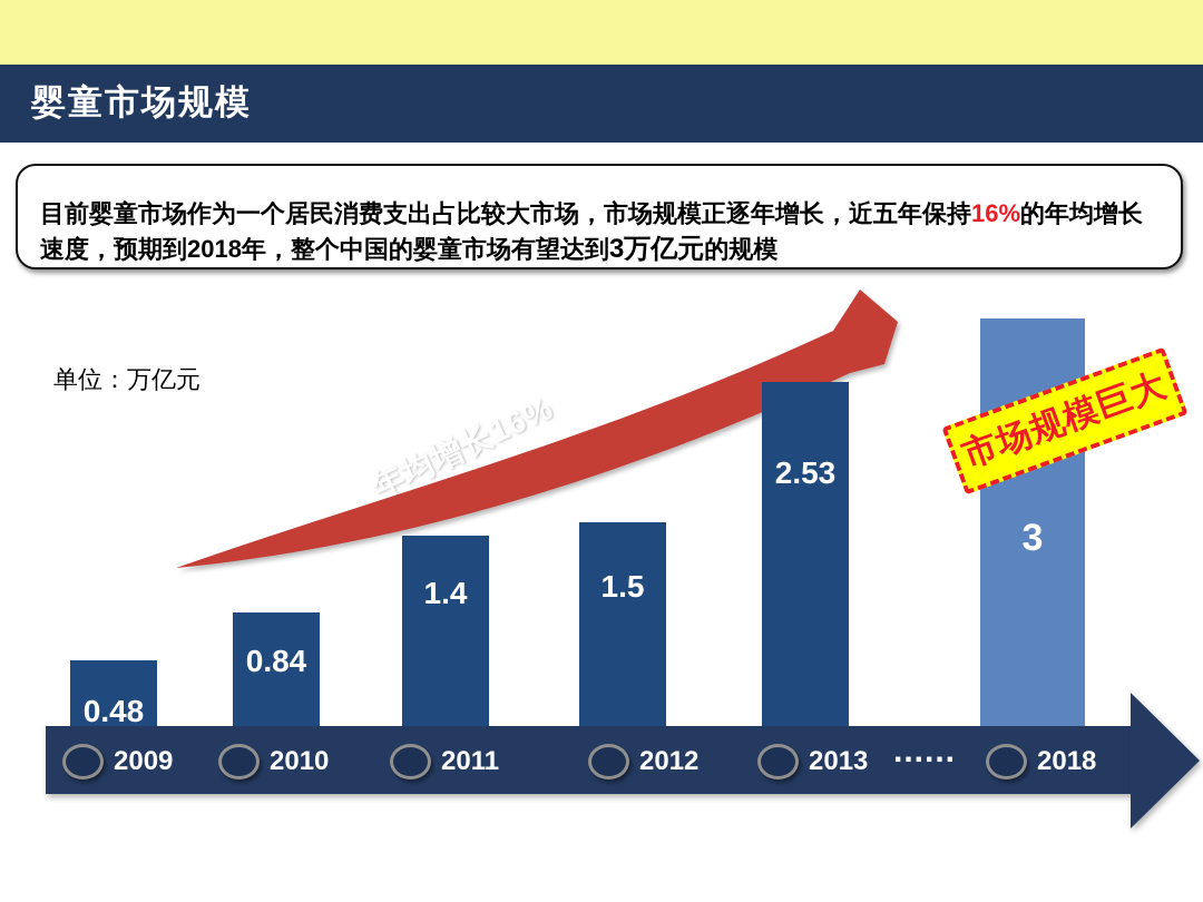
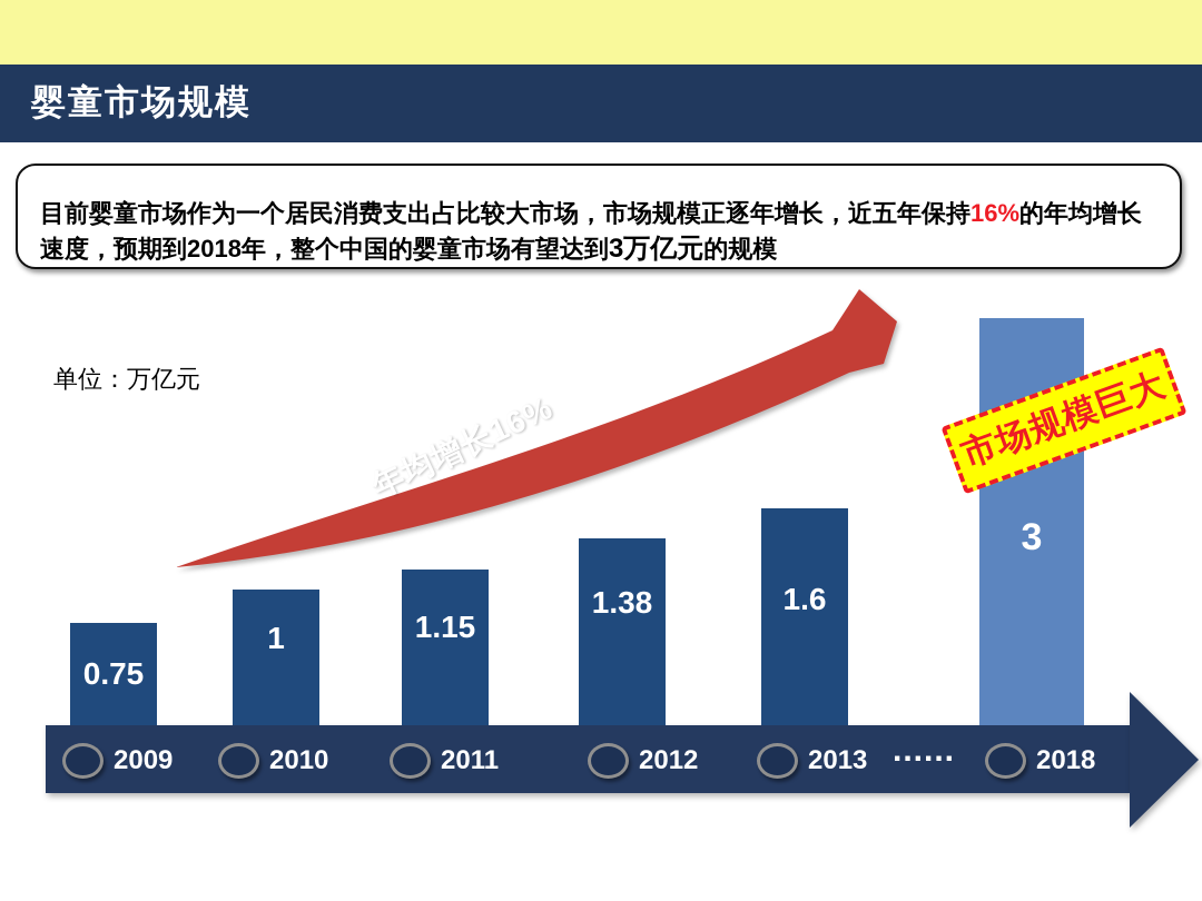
2009: 0.48 -> 0.75
2010: 0.84 -> 1
2011: 1.4 -> 1.15
2012: 1.5 -> 1.38
2013: 2.53 -> 1.6
